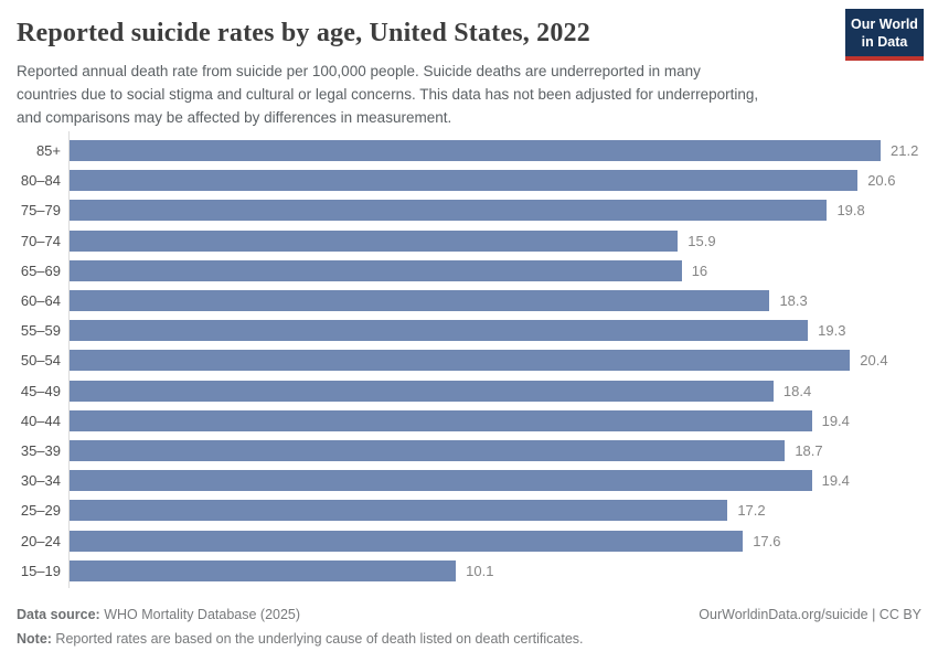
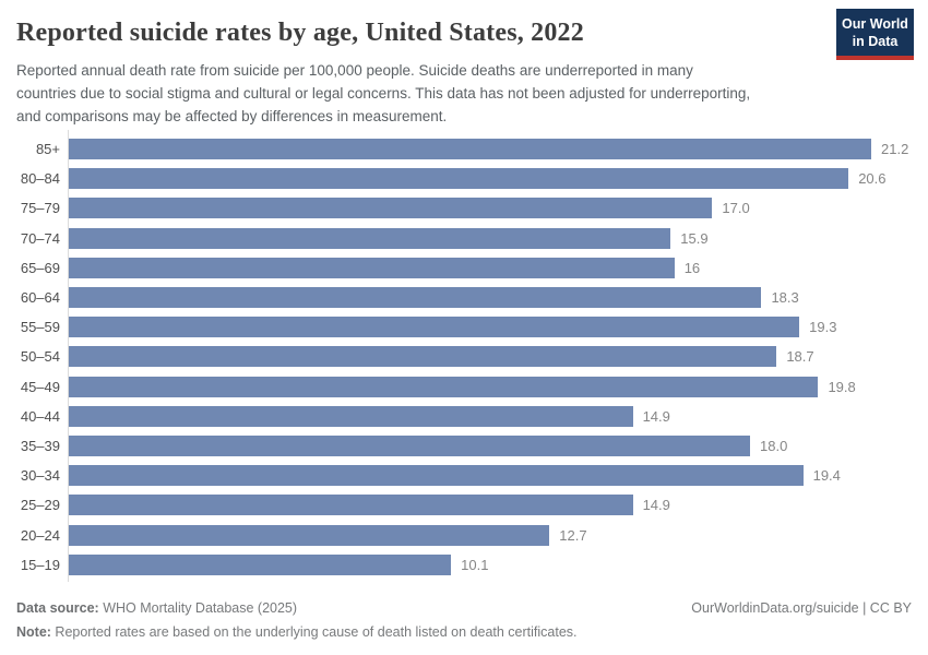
75–79: 19.8 -> 17.0
50–54: 20.4 -> 18.7
45–49: 18.4 -> 19.8
40–44: 19.4 -> 14.9
35–39: 18.7 -> 18.0
25–29: 17.2 -> 14.9
20–24: 17.6 -> 12.7
